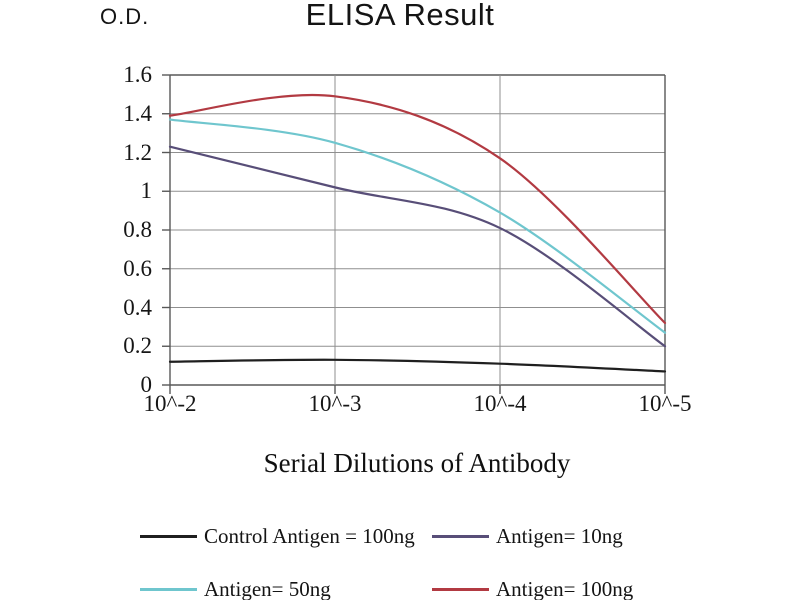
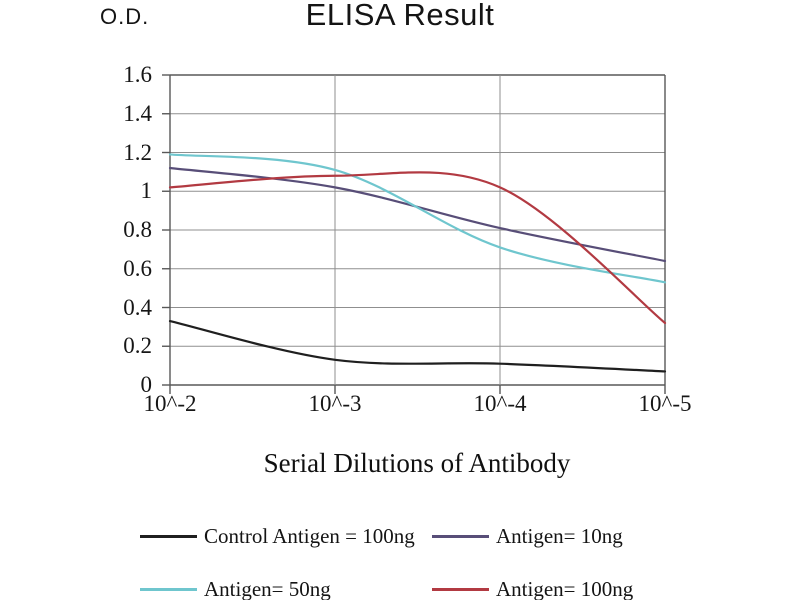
Control Antigen = 100ng/10^-2: 0.12 -> 0.33
Antigen= 10ng/10^-2: 1.23 -> 1.12
Antigen= 50ng/10^-2: 1.37 -> 1.19
Antigen= 100ng/10^-2: 1.39 -> 1.02
Antigen= 50ng/10^-3: 1.25 -> 1.11
Antigen= 100ng/10^-3: 1.49 -> 1.08
Antigen= 50ng/10^-4: 0.89 -> 0.71
Antigen= 100ng/10^-4: 1.17 -> 1.02
Antigen= 10ng/10^-5: 0.20 -> 0.64
Antigen= 50ng/10^-5: 0.27 -> 0.53
